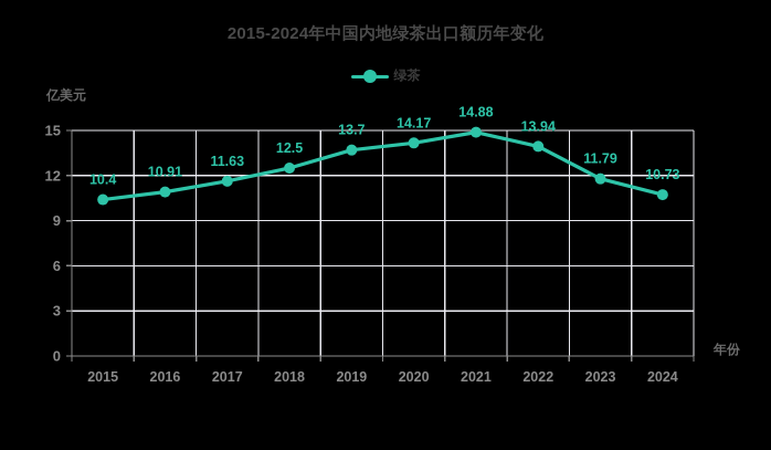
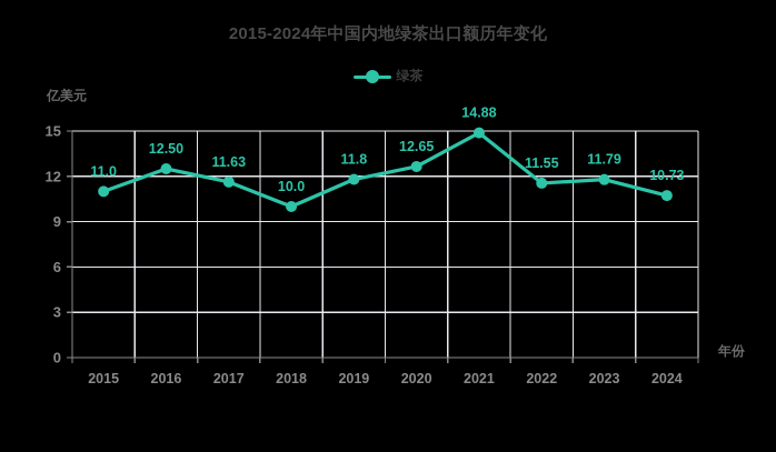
2015: 10.4 -> 11.0
2016: 10.91 -> 12.50
2018: 12.5 -> 10.0
2019: 13.7 -> 11.8
2020: 14.17 -> 12.65
2022: 13.94 -> 11.55
